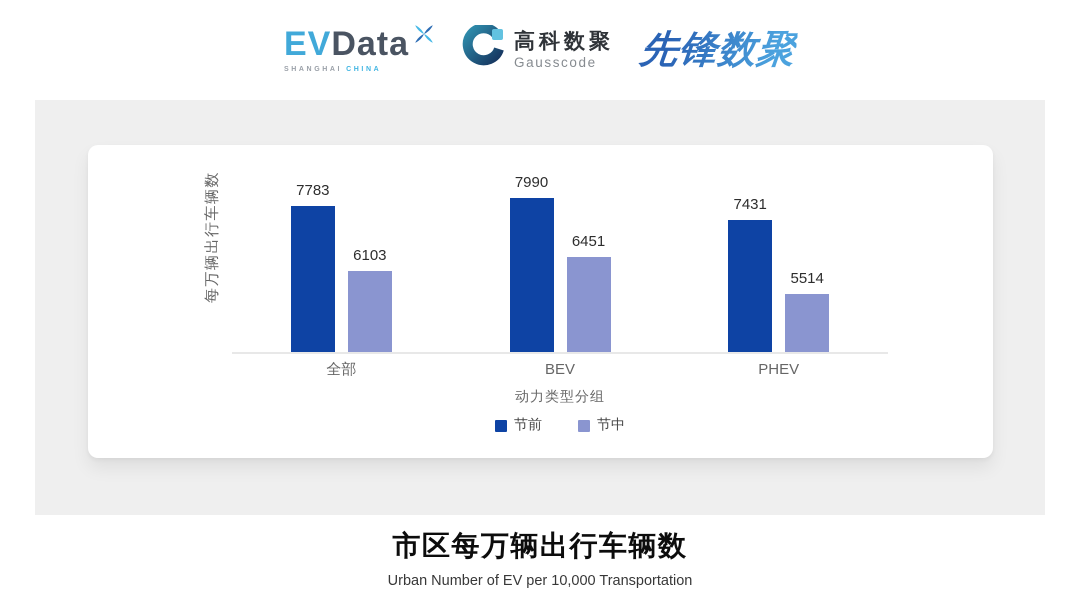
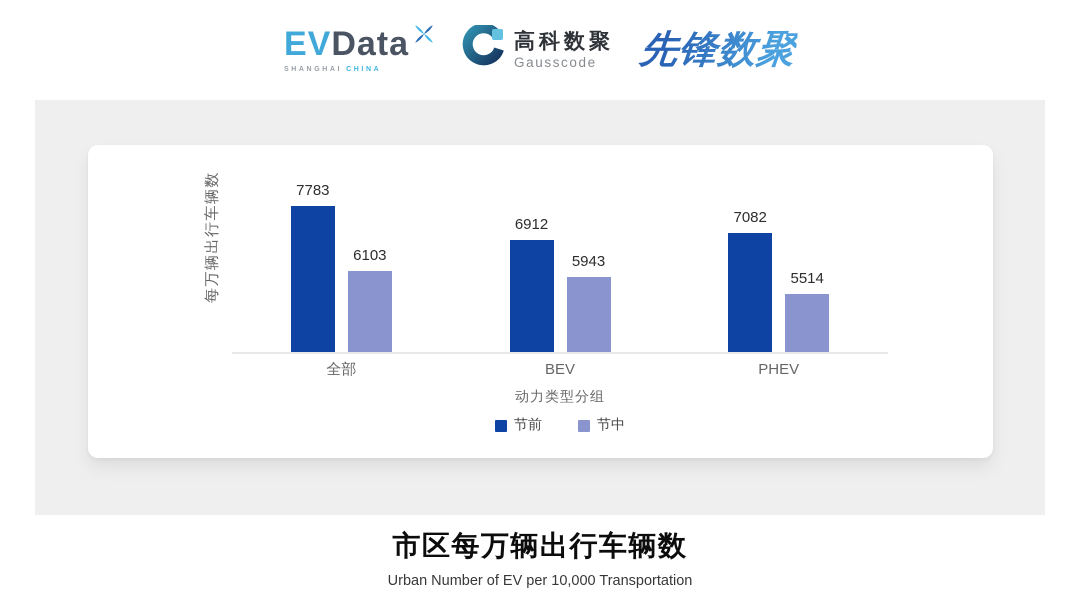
节前/BEV: 7990 -> 6912
节中/BEV: 6451 -> 5943
节前/PHEV: 7431 -> 7082
